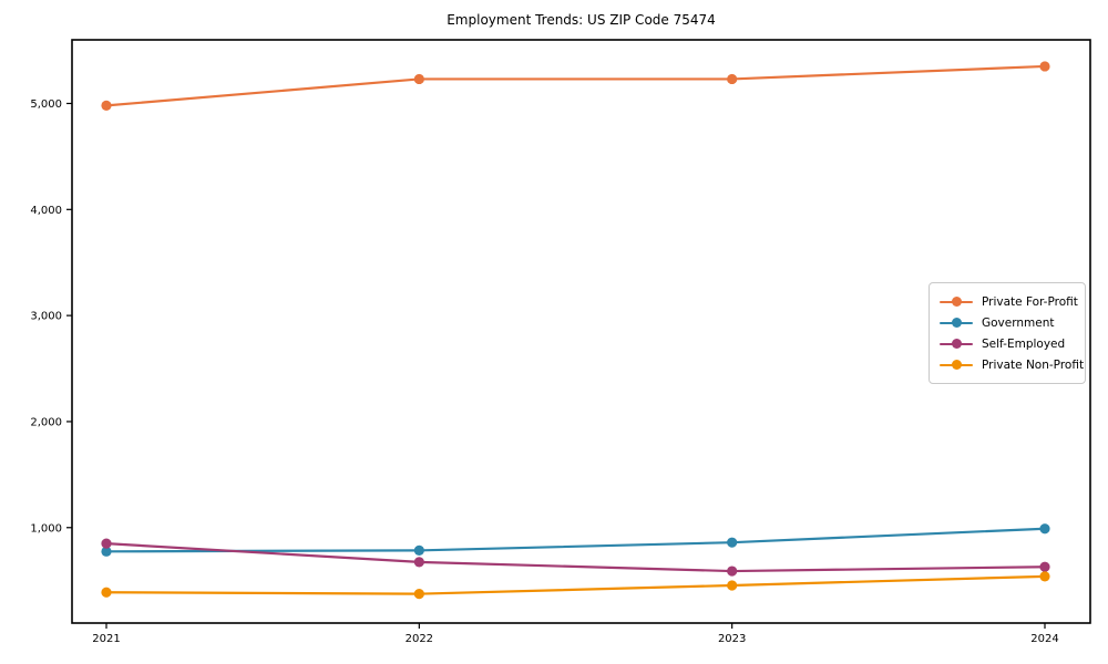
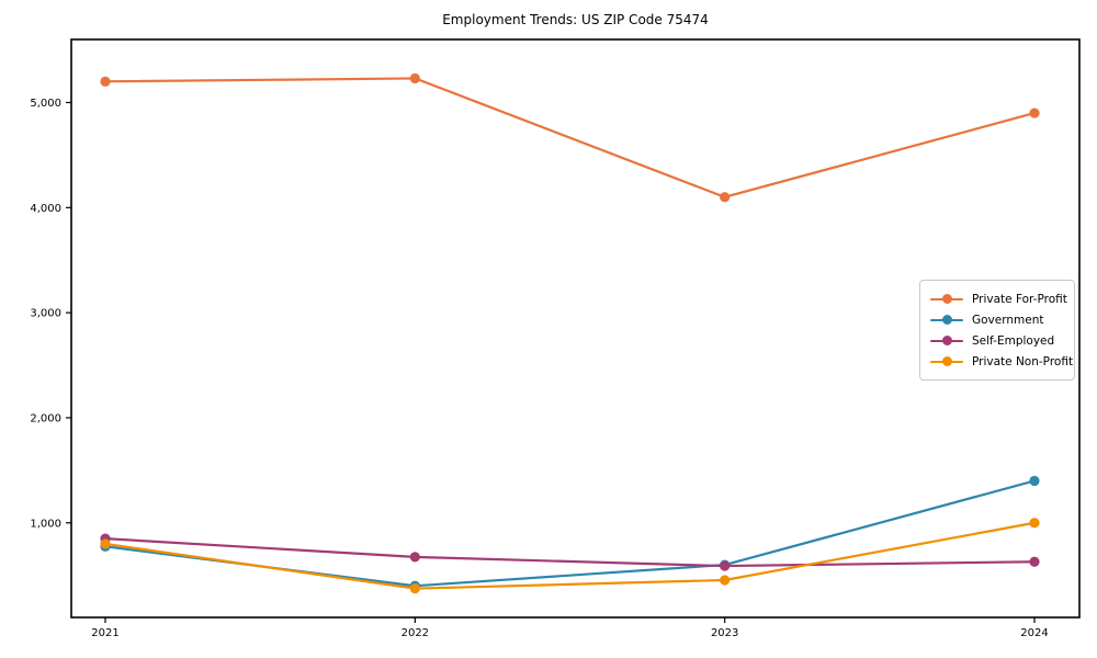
Private For-Profit/2021: 5000 -> 5200
Private Non-Profit/2021: 400 -> 800
Government/2022: 800 -> 400
Private For-Profit/2023: 5200 -> 4100
Government/2023: 900 -> 600
Private For-Profit/2024: 5400 -> 4900
Government/2024: 1000 -> 1400
Private Non-Profit/2024: 500 -> 1000
